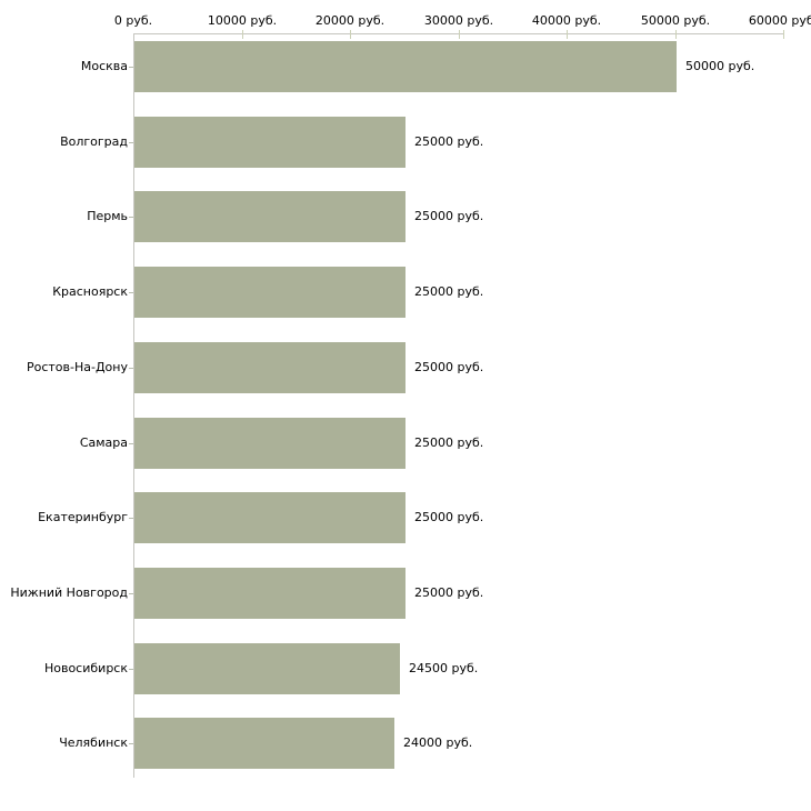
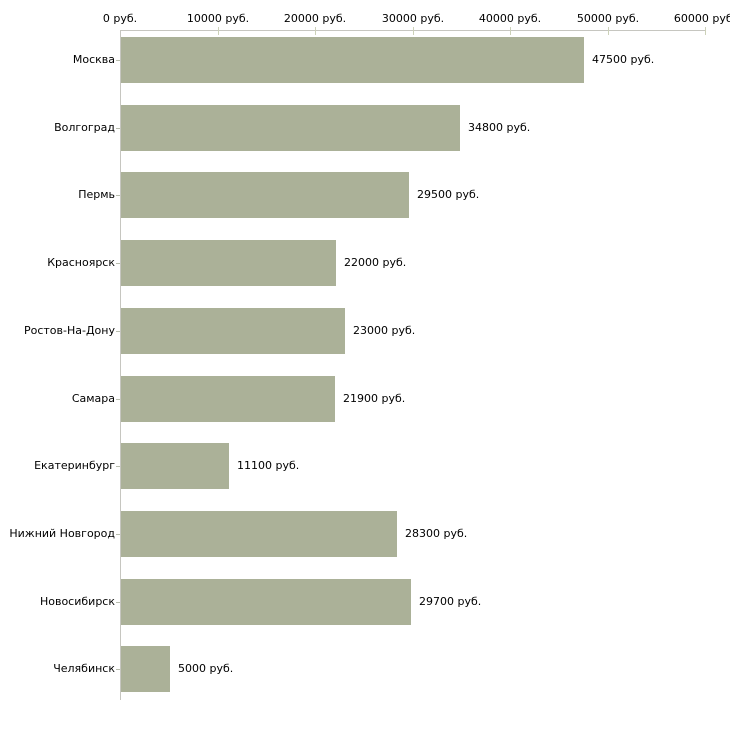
Москва: 50000 -> 47500
Волгоград: 25000 -> 34800
Пермь: 25000 -> 29500
Красноярск: 25000 -> 22000
Ростов-На-Дону: 25000 -> 23000
Самара: 25000 -> 21900
Екатеринбург: 25000 -> 11100
Нижний Новгород: 25000 -> 28300
Новосибирск: 24500 -> 29700
Челябинск: 24000 -> 5000
